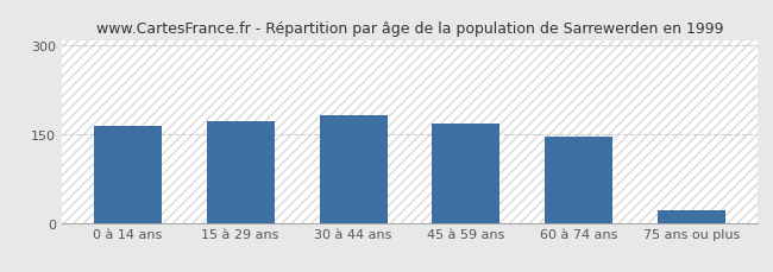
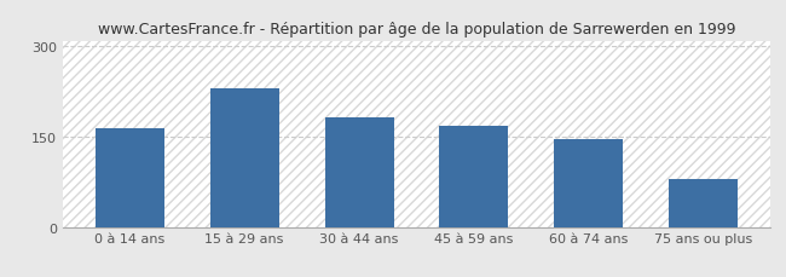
15 à 29 ans: 172 -> 230
75 ans ou plus: 22 -> 80
